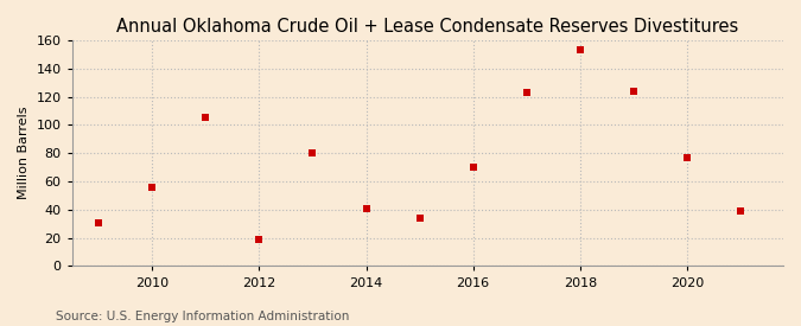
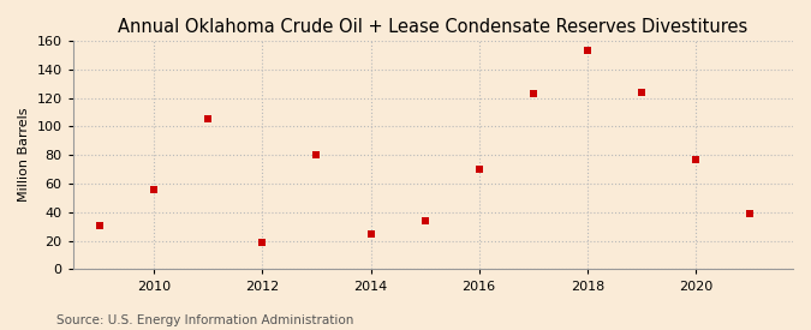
2014: 41 -> 25
